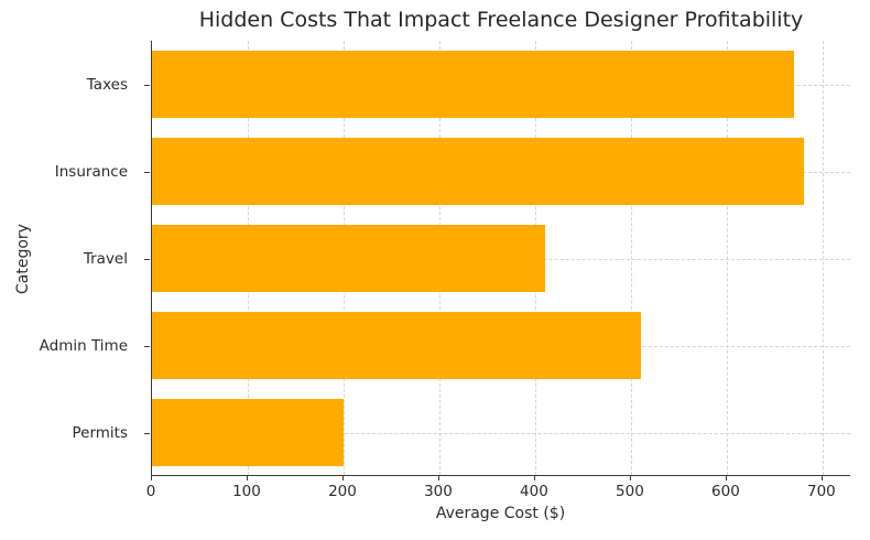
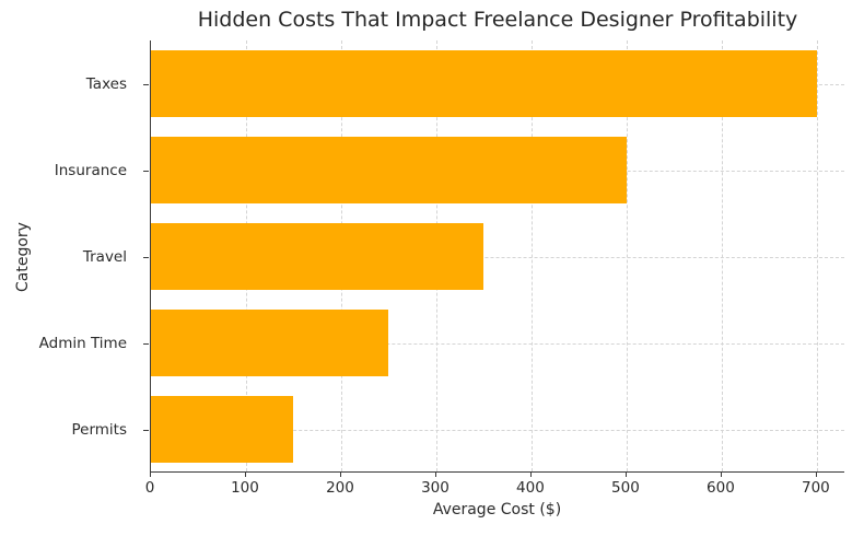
Permits: 200 -> 150
Admin Time: 510 -> 250
Travel: 410 -> 350
Insurance: 680 -> 500
Taxes: 670 -> 700
